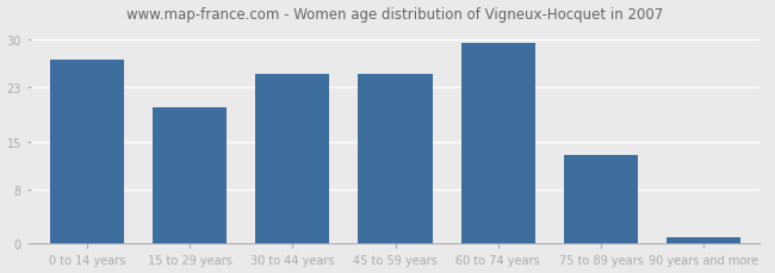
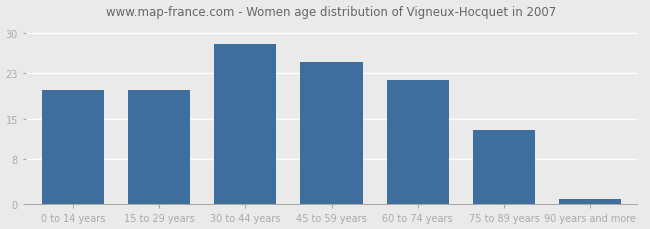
0 to 14 years: 27.0 -> 20.0
30 to 44 years: 25.0 -> 28.0
60 to 74 years: 29.5 -> 21.8
